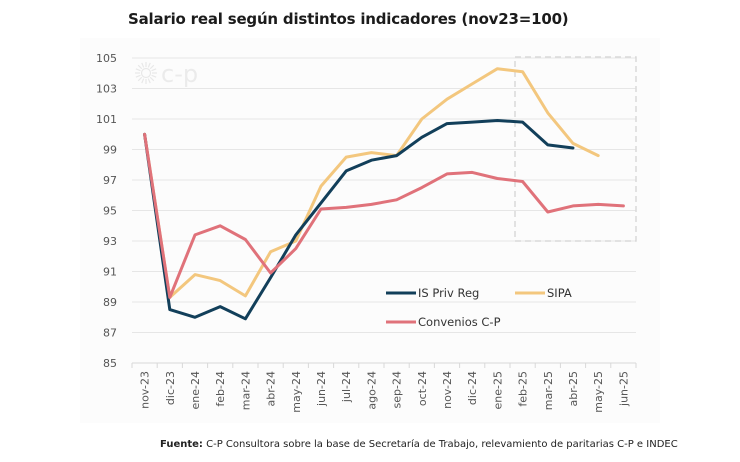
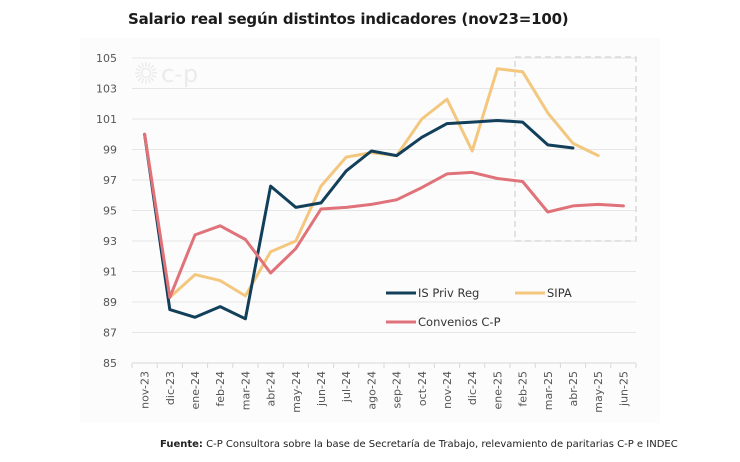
IS Priv Reg/abr-24: 90.6 -> 96.6
IS Priv Reg/may-24: 93.4 -> 95.2
IS Priv Reg/ago-24: 98.3 -> 98.9
SIPA/dic-24: 103.3 -> 98.9
